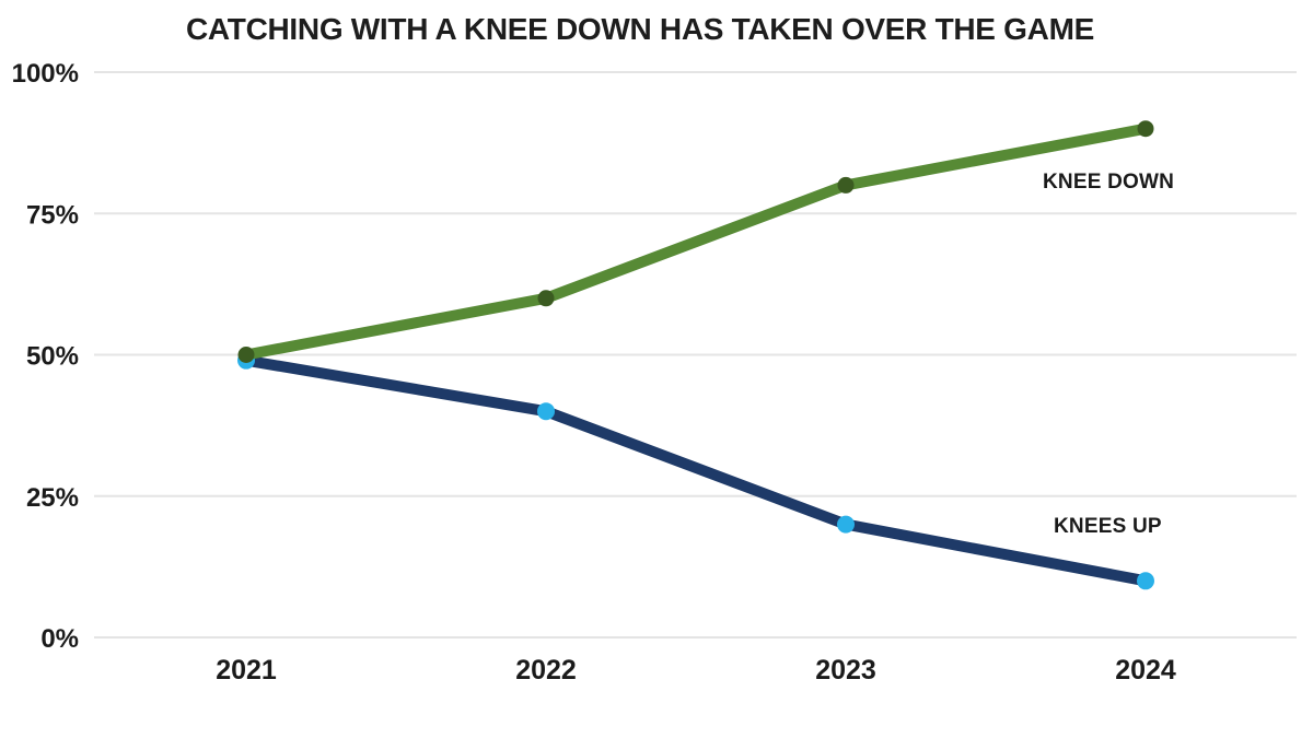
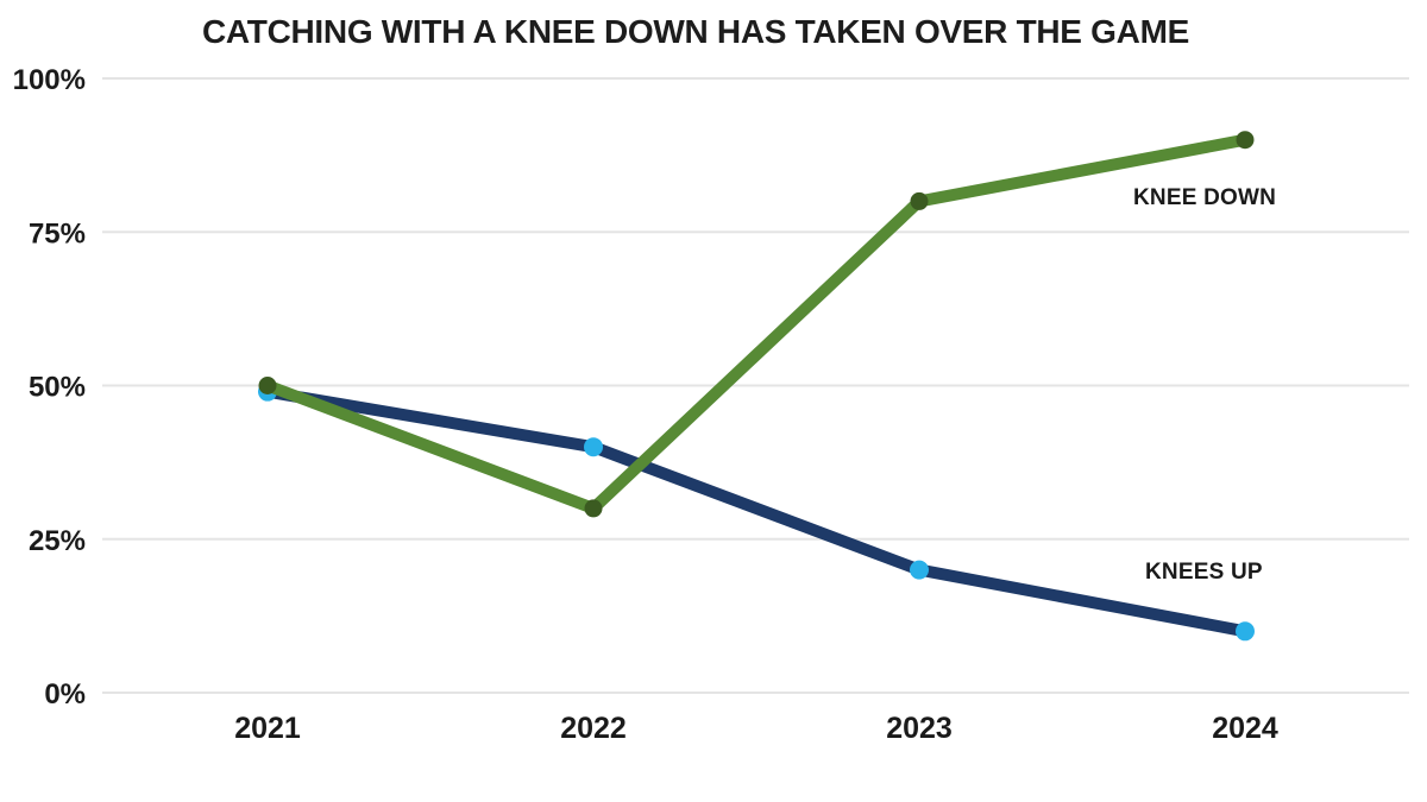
KNEE DOWN/2022: 60% -> 30%
